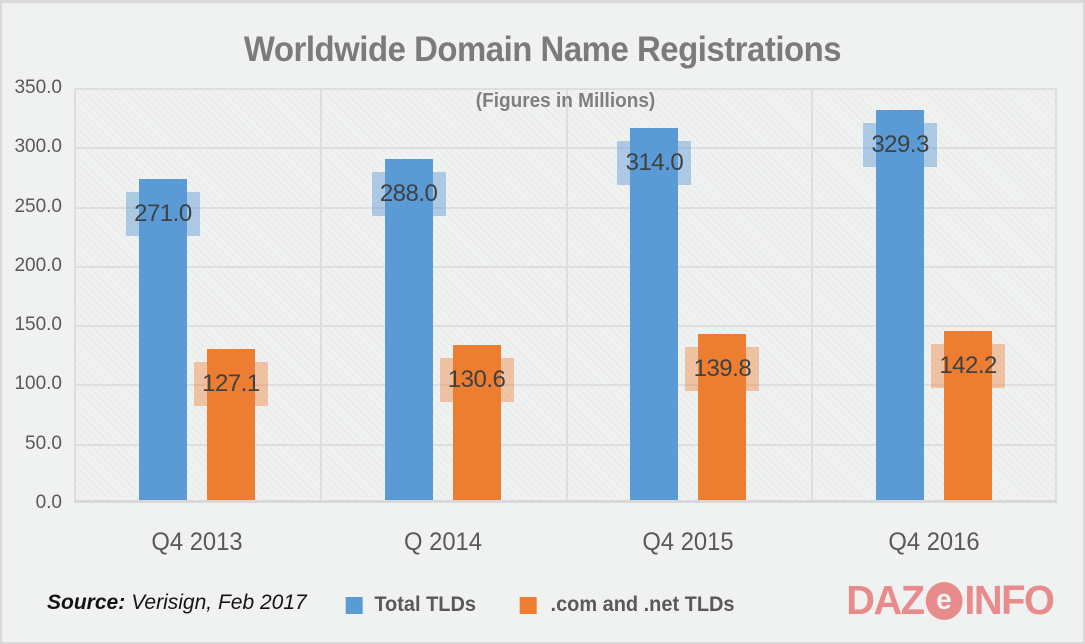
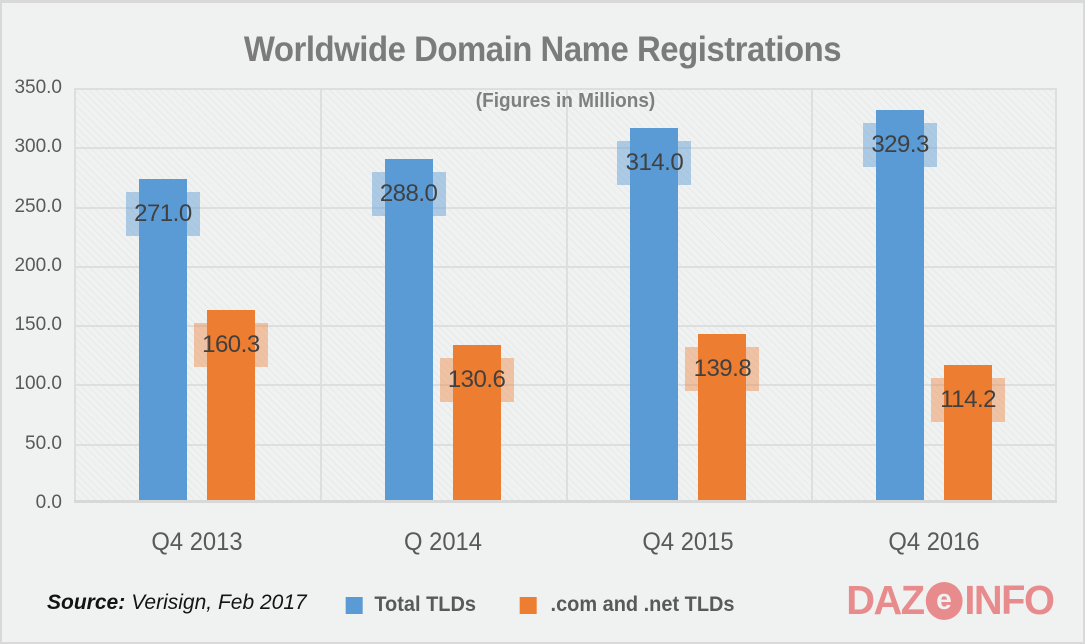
.com and .net TLDs/Q4 2013: 127.1 -> 160.3
.com and .net TLDs/Q4 2016: 142.2 -> 114.2
